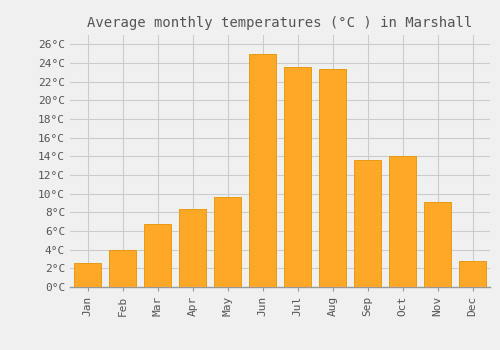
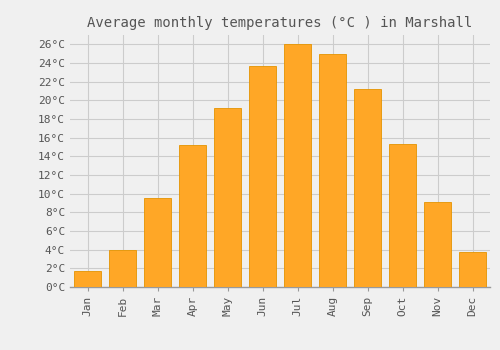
Jan: 2.6°C -> 1.7°C
Mar: 6.8°C -> 9.5°C
Apr: 8.4°C -> 15.2°C
May: 9.6°C -> 19.2°C
Jun: 25.0°C -> 23.7°C
Jul: 23.6°C -> 26.0°C
Aug: 23.4°C -> 25.0°C
Sep: 13.6°C -> 21.2°C
Oct: 14.0°C -> 15.3°C
Dec: 2.8°C -> 3.7°C
